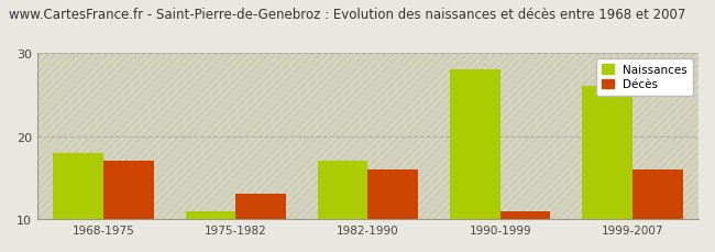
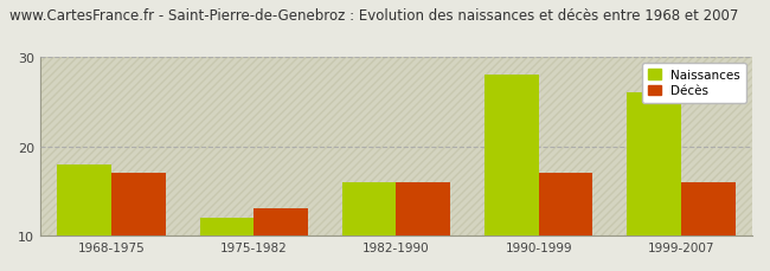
Naissances/1975-1982: 11 -> 12
Naissances/1982-1990: 17 -> 16
Décès/1990-1999: 11 -> 17
